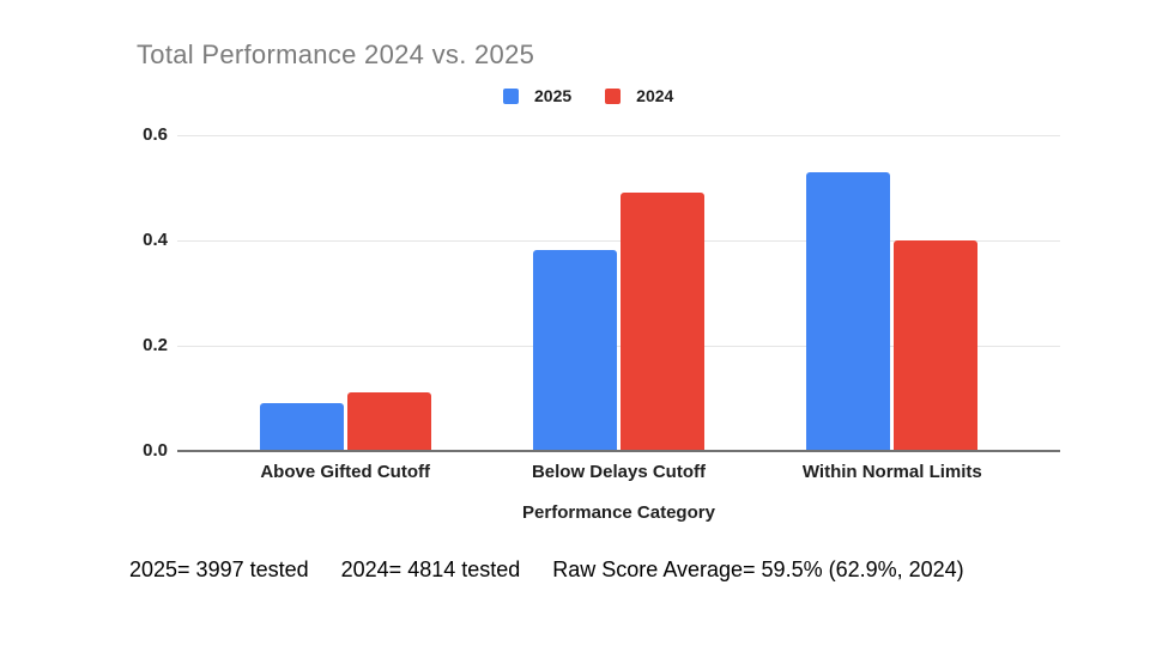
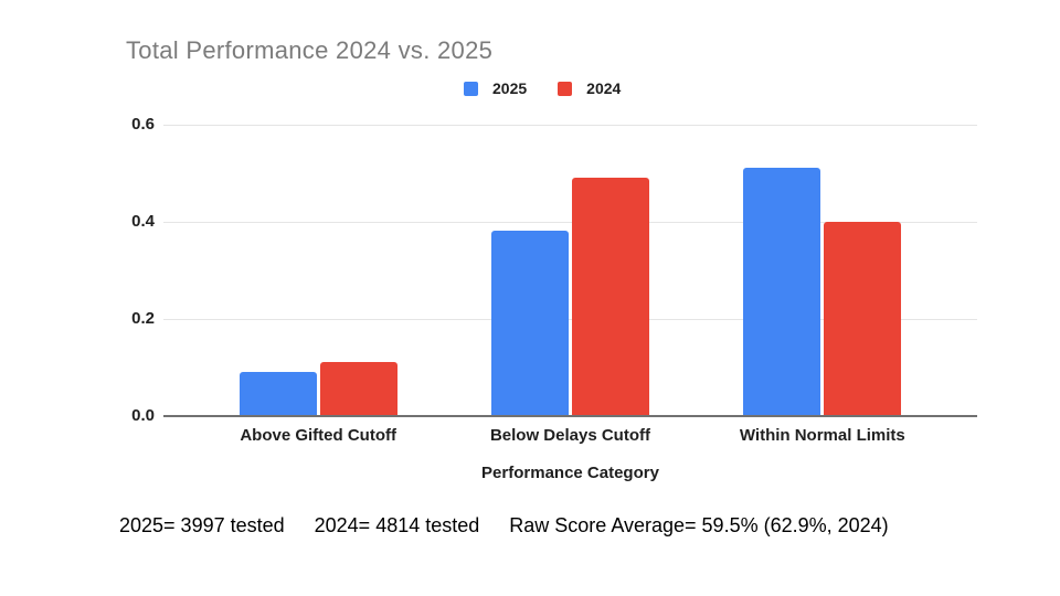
2025/Within Normal Limits: 0.53 -> 0.51
